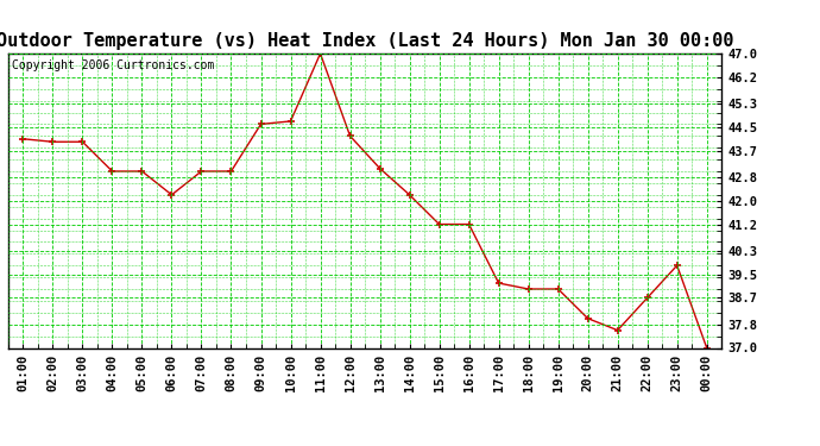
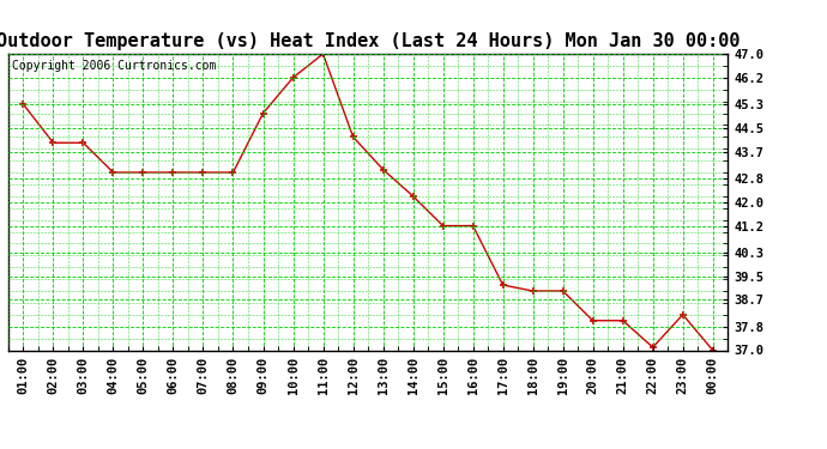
01:00: 44.1 -> 45.3
06:00: 42.2 -> 43.0
09:00: 44.6 -> 45.0
10:00: 44.7 -> 46.2
21:00: 37.6 -> 38.0
22:00: 38.7 -> 37.1
23:00: 39.8 -> 38.2
